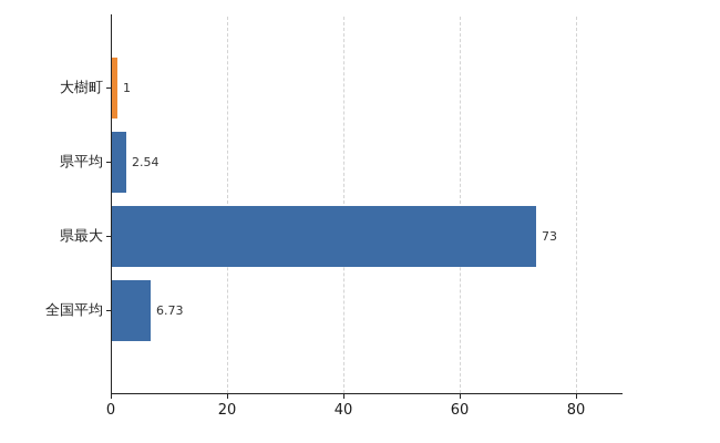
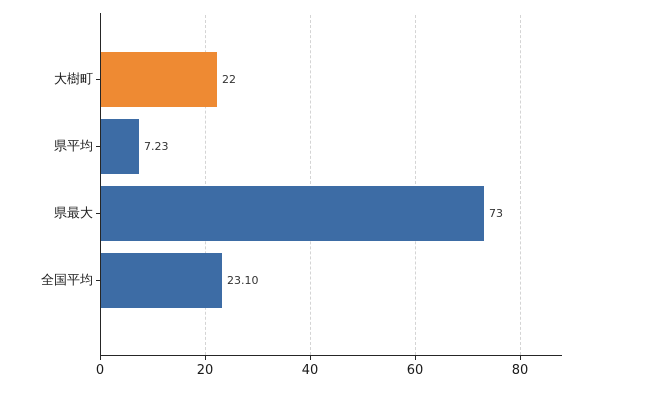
大樹町: 1 -> 22
県平均: 2.54 -> 7.23
全国平均: 6.73 -> 23.10
